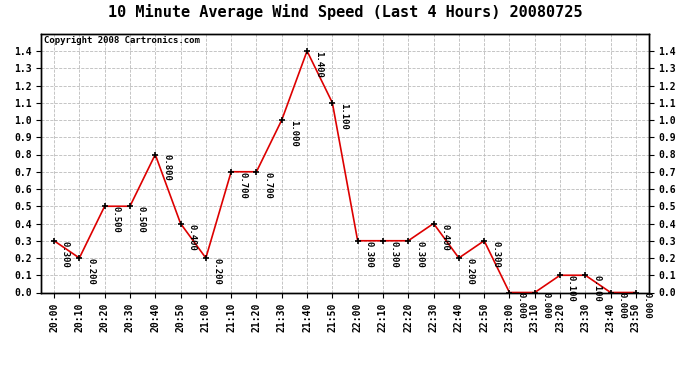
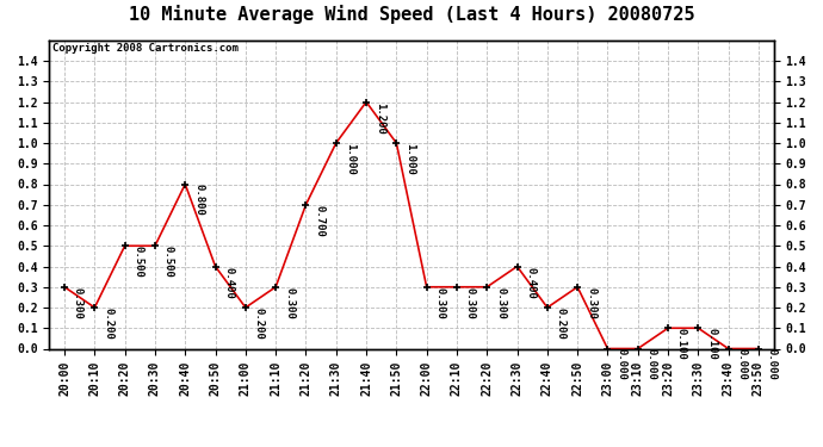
21:10: 0.700 -> 0.300
21:40: 1.400 -> 1.200
21:50: 1.100 -> 1.000
